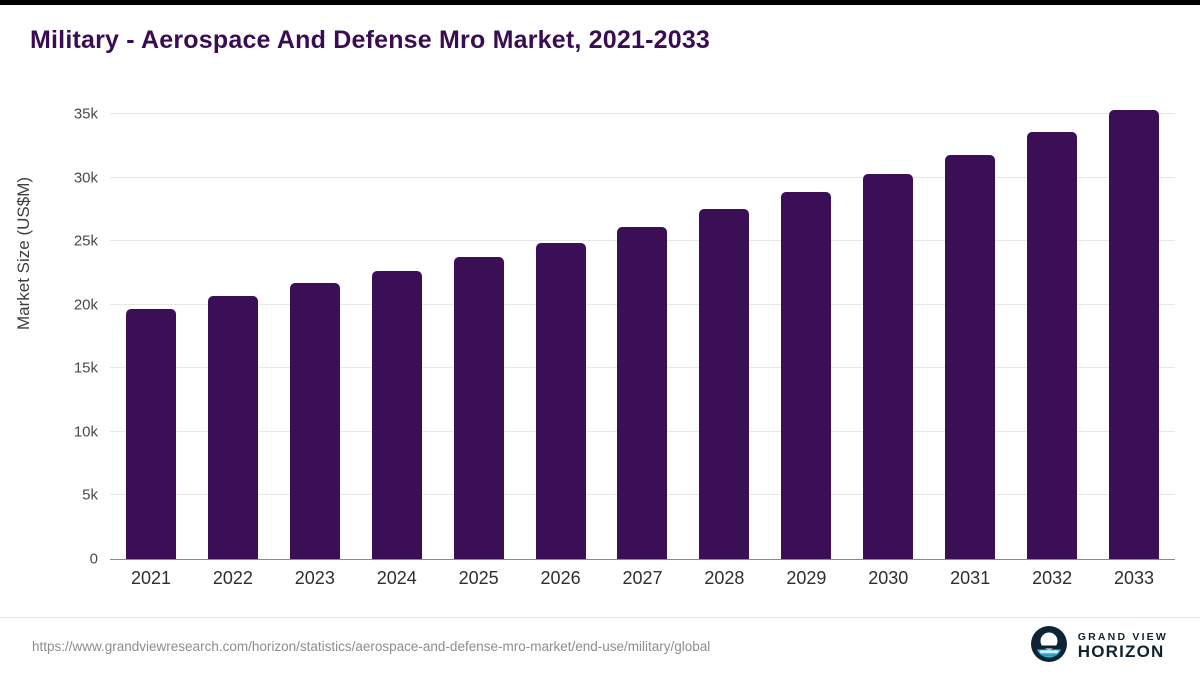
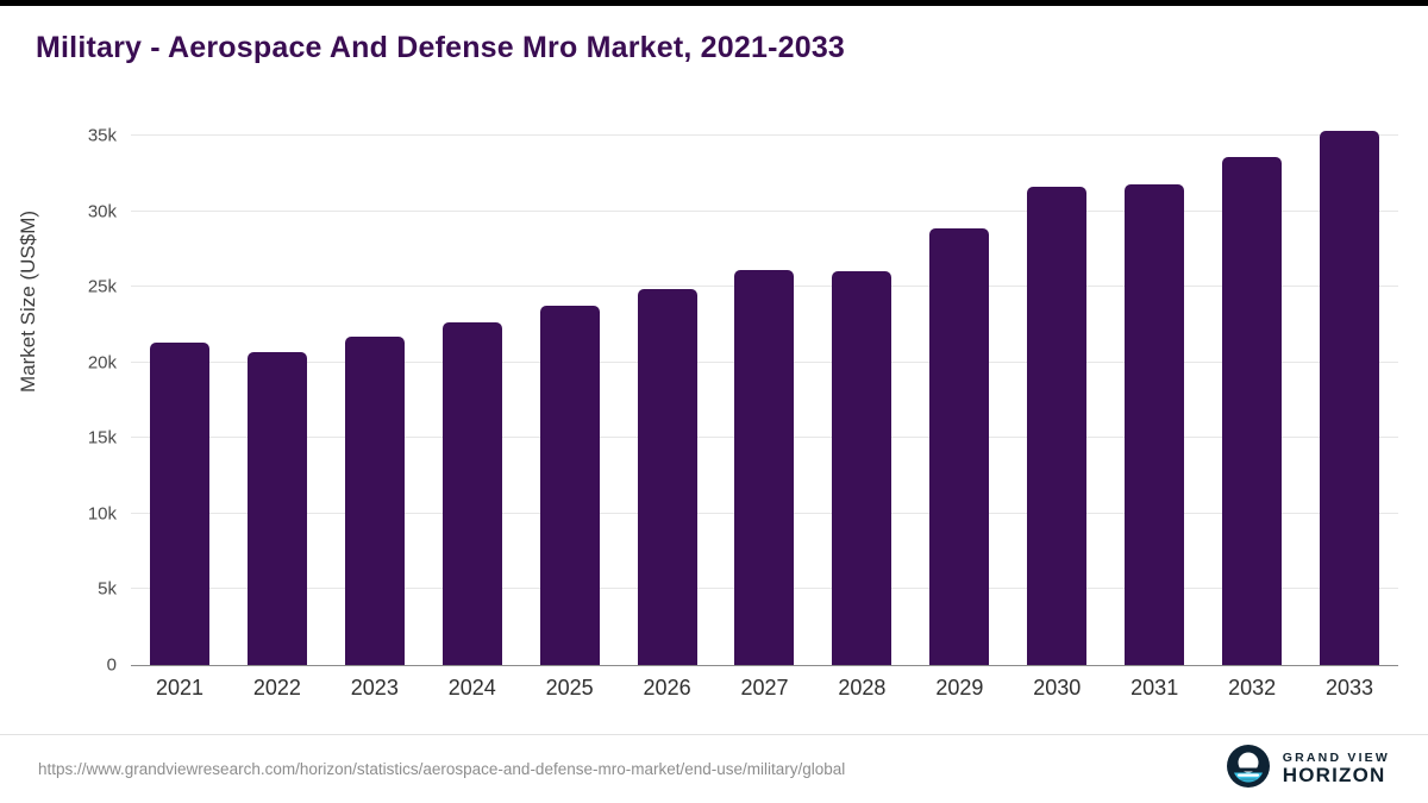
2021: 19.7k -> 21.3k
2028: 27.5k -> 26.0k
2030: 30.3k -> 31.6k
